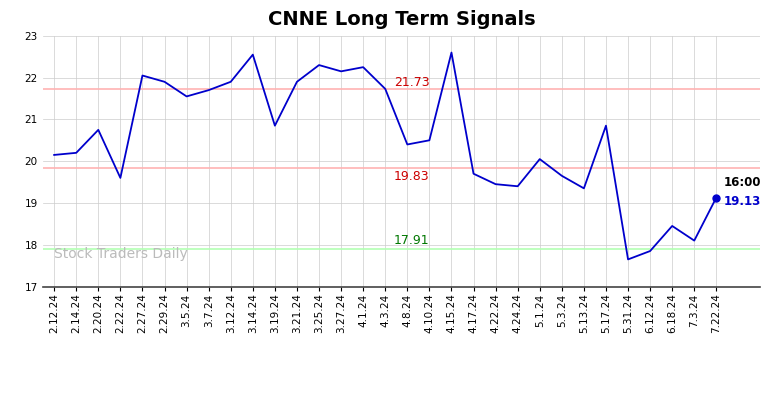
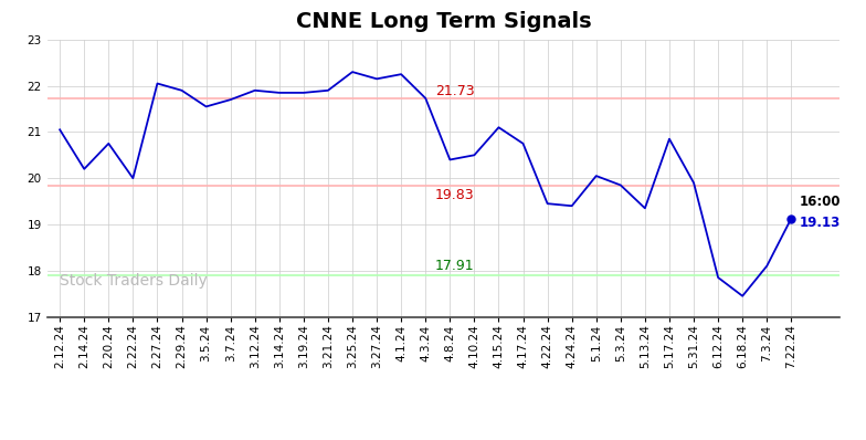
2.12.24: 20.15 -> 21.05
2.22.24: 19.60 -> 20.00
3.14.24: 22.55 -> 21.85
3.19.24: 20.85 -> 21.85
4.15.24: 22.60 -> 21.10
4.17.24: 19.70 -> 20.75
5.3.24: 19.65 -> 19.85
5.31.24: 17.65 -> 19.90
6.18.24: 18.45 -> 17.45
